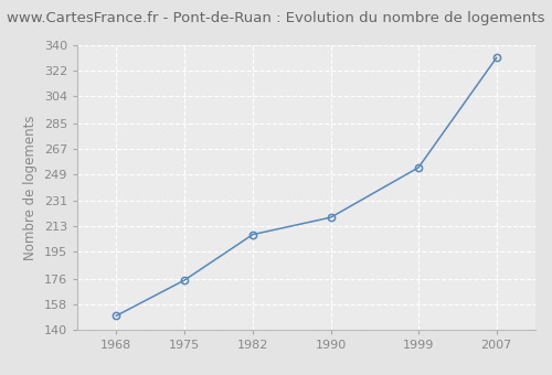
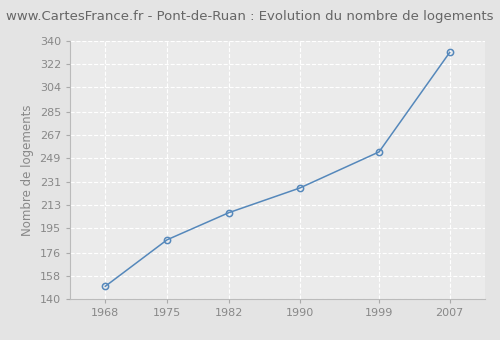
1975: 175 -> 186
1990: 219 -> 226
